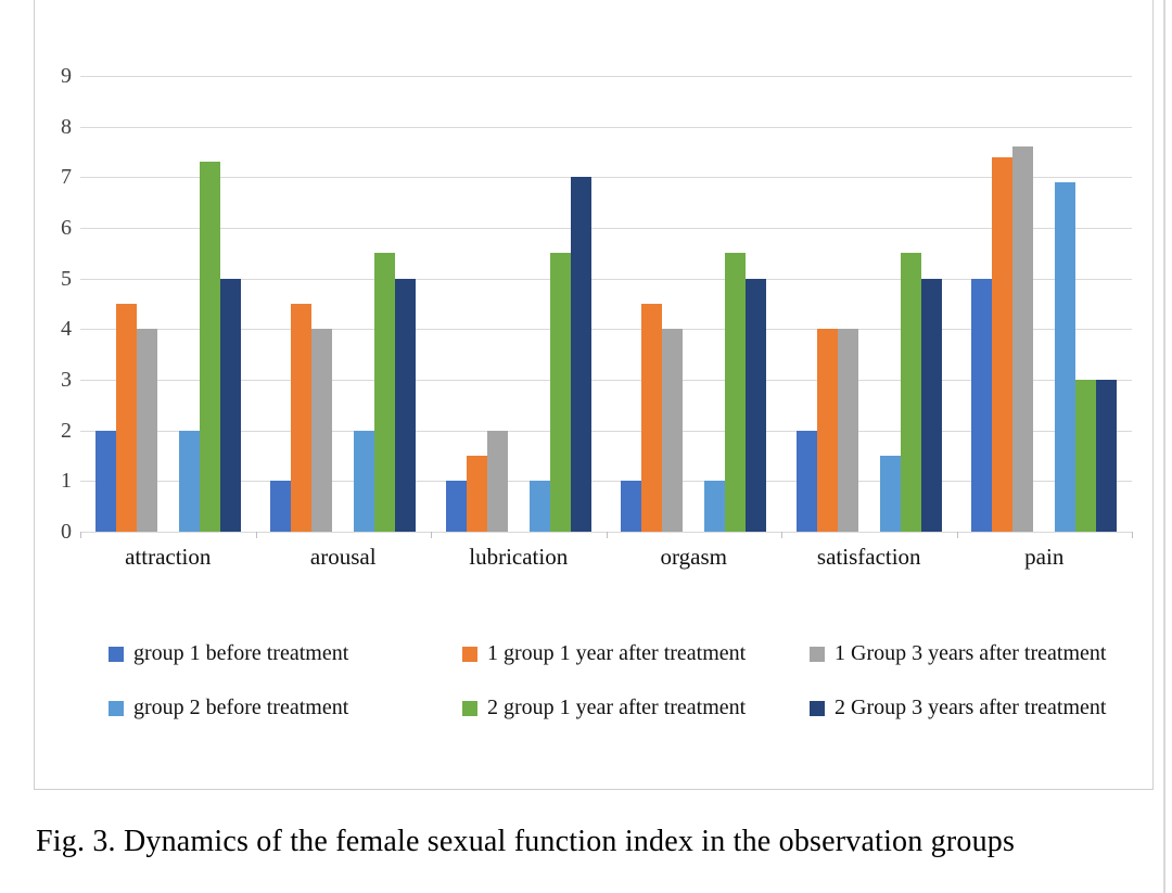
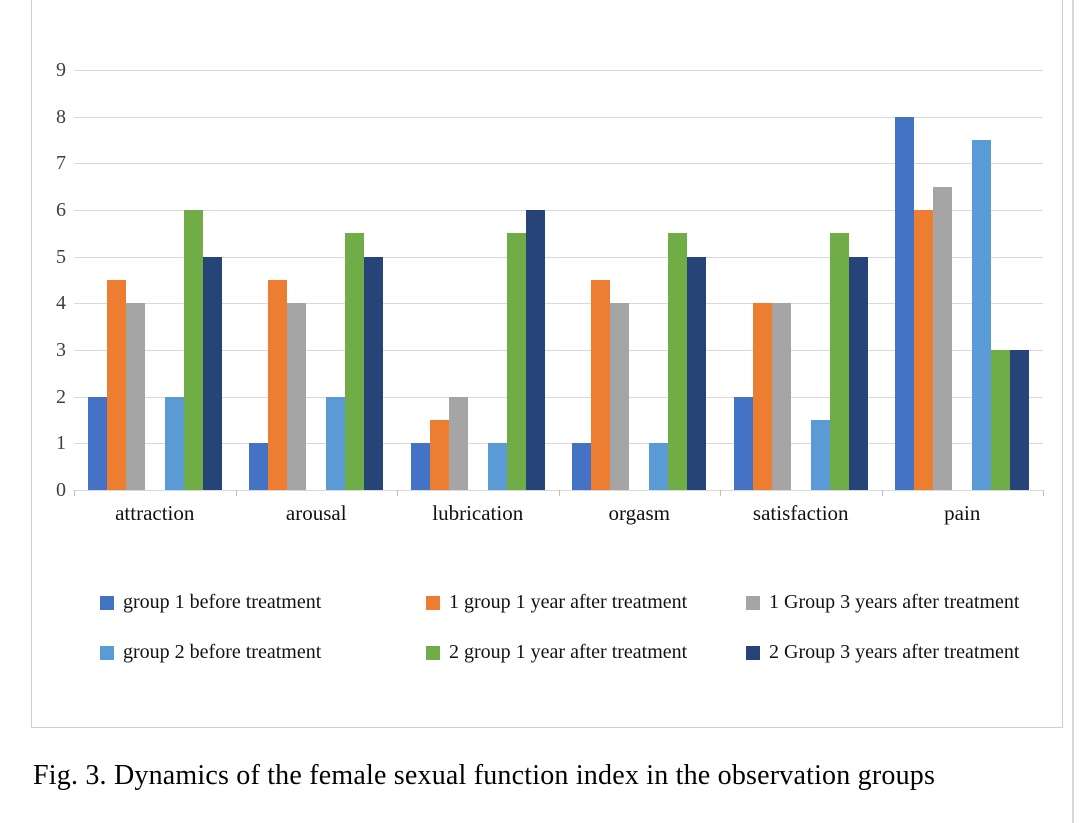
2 group 1 year after treatment/attraction: 7.3 -> 6.0
2 Group 3 years after treatment/lubrication: 7 -> 6
group 1 before treatment/pain: 5 -> 8
1 group 1 year after treatment/pain: 7.4 -> 6.0
1 Group 3 years after treatment/pain: 7.6 -> 6.5
group 2 before treatment/pain: 6.9 -> 7.5
